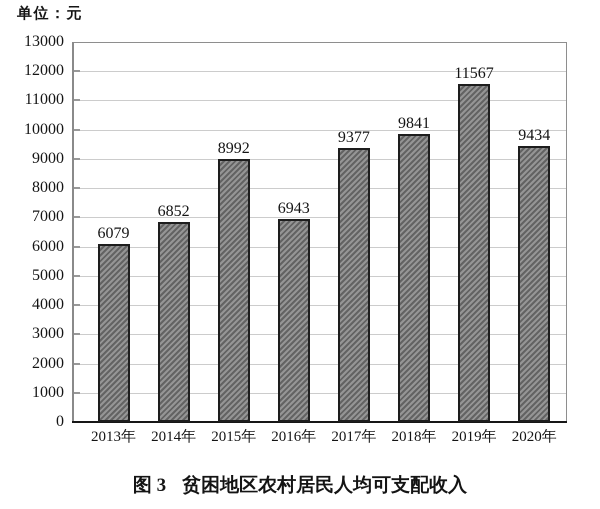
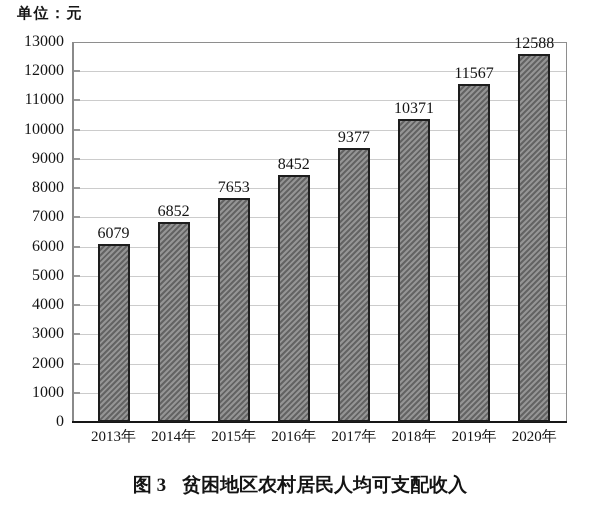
2015年: 8992 -> 7653
2016年: 6943 -> 8452
2018年: 9841 -> 10371
2020年: 9434 -> 12588
